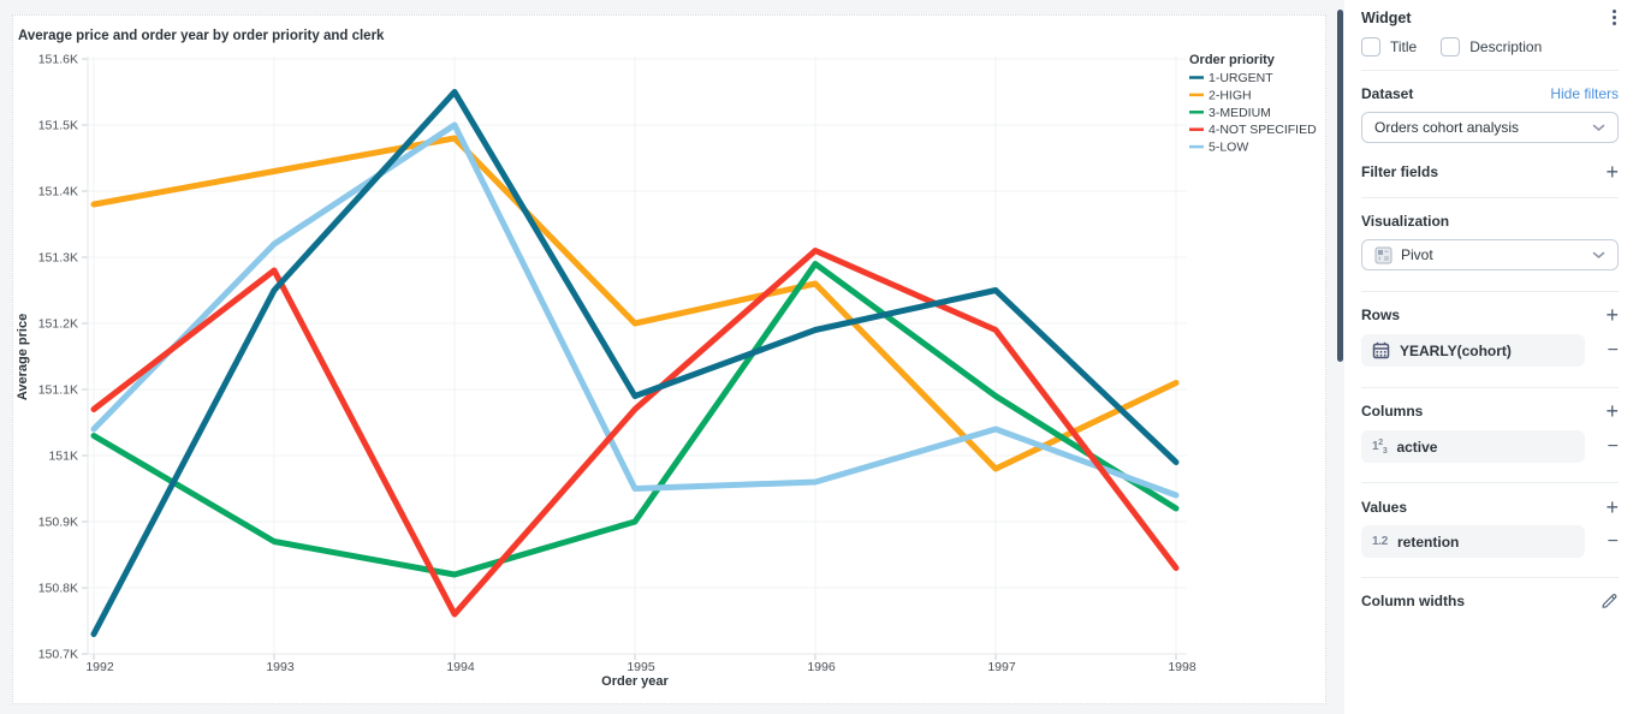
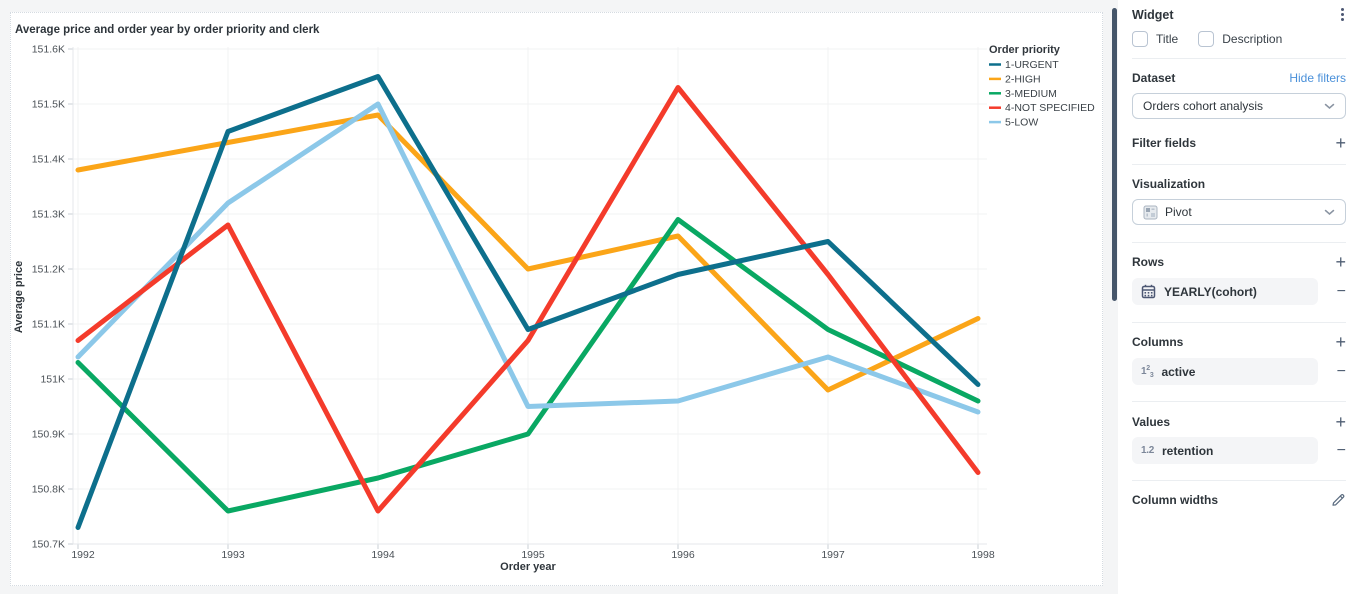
1-URGENT/1993: 151.25K -> 151.45K
3-MEDIUM/1993: 150.87K -> 150.76K
4-NOT SPECIFIED/1996: 151.31K -> 151.53K
3-MEDIUM/1998: 150.92K -> 150.96K
